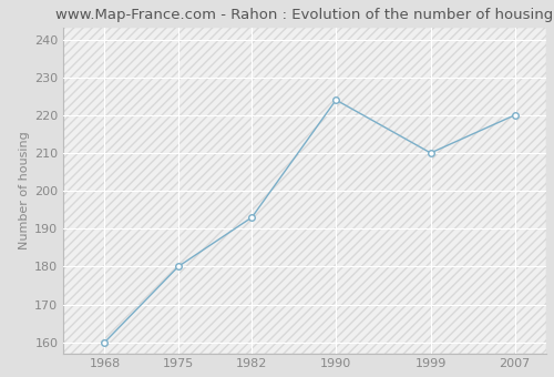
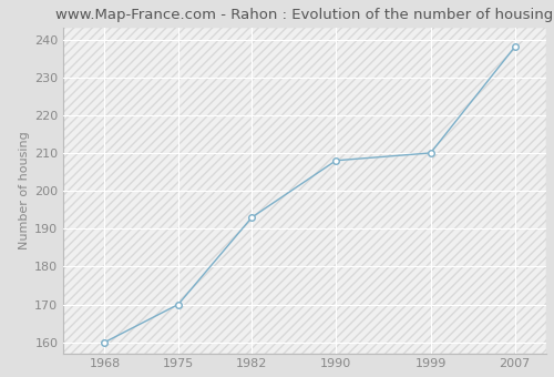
1975: 180 -> 170
1990: 224 -> 208
2007: 220 -> 238
